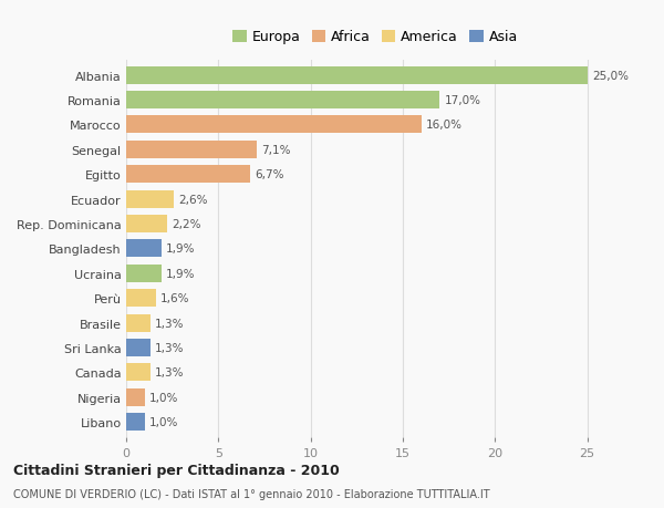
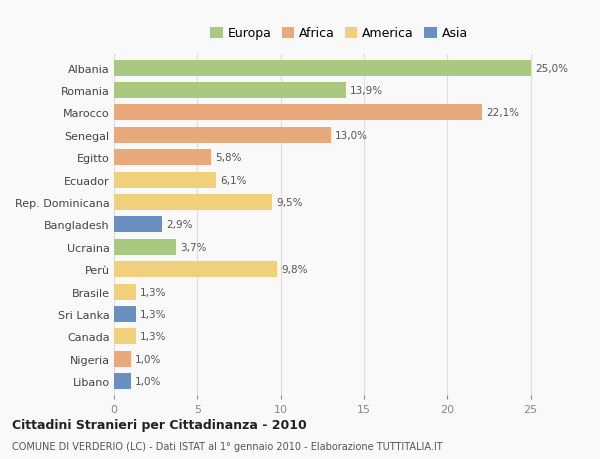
Romania: 17,0% -> 13,9%
Marocco: 16,0% -> 22,1%
Senegal: 7,1% -> 13,0%
Egitto: 6,7% -> 5,8%
Ecuador: 2,6% -> 6,1%
Rep. Dominicana: 2,2% -> 9,5%
Bangladesh: 1,9% -> 2,9%
Ucraina: 1,9% -> 3,7%
Perù: 1,6% -> 9,8%
